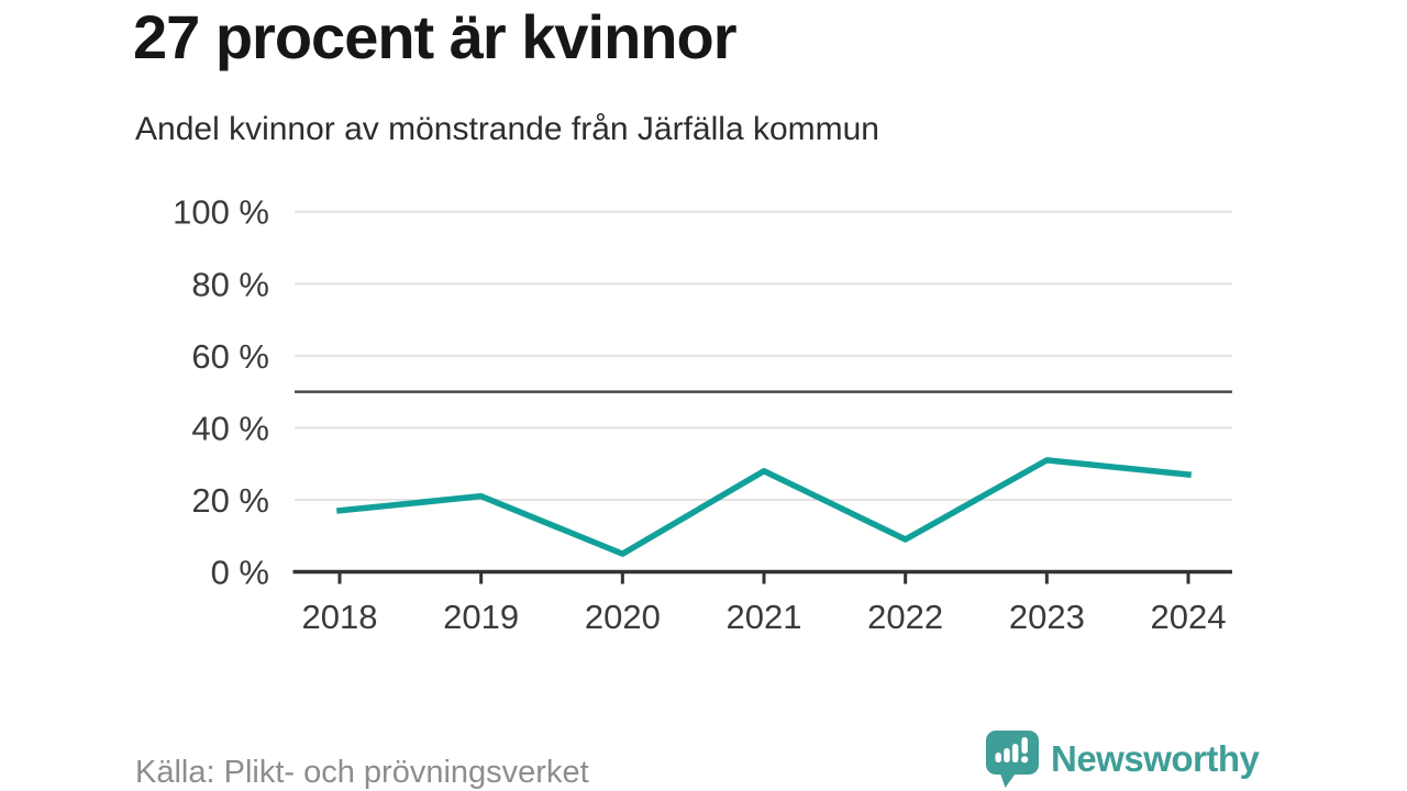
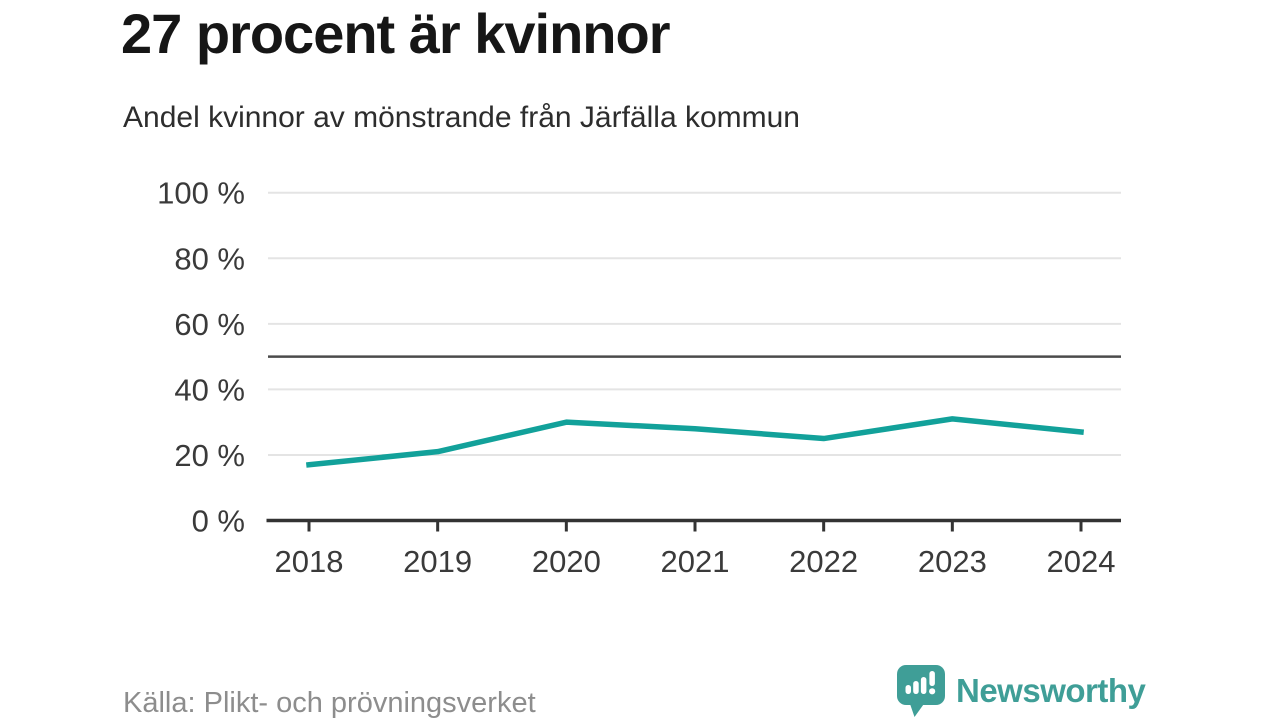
2020: 5% -> 30%
2022: 9% -> 25%
